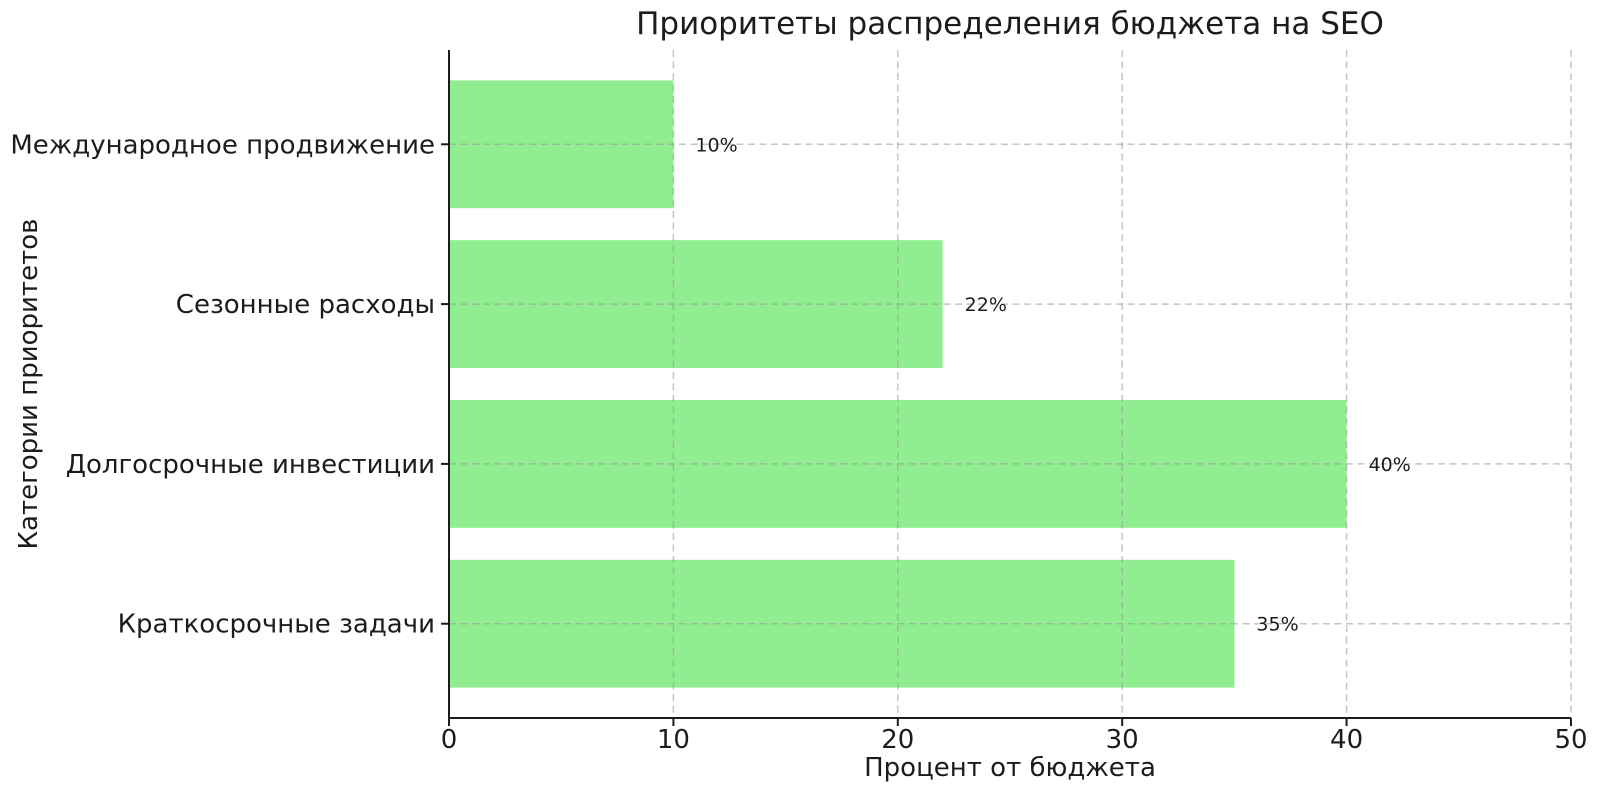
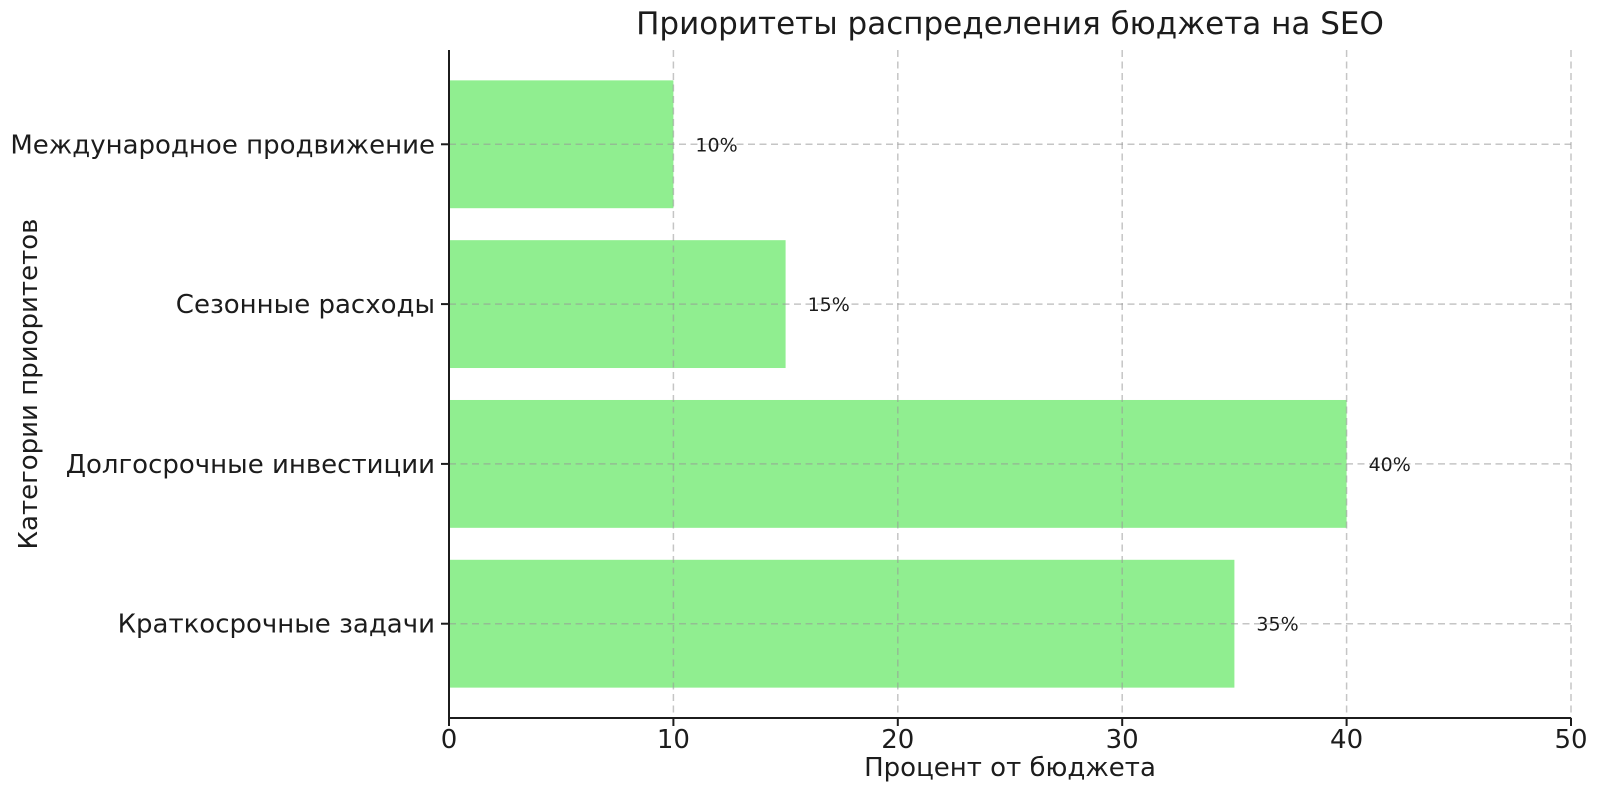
Сезонные расходы: 22% -> 15%
